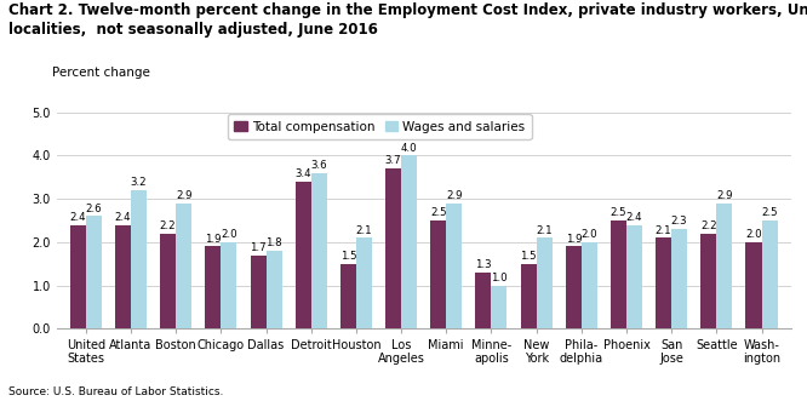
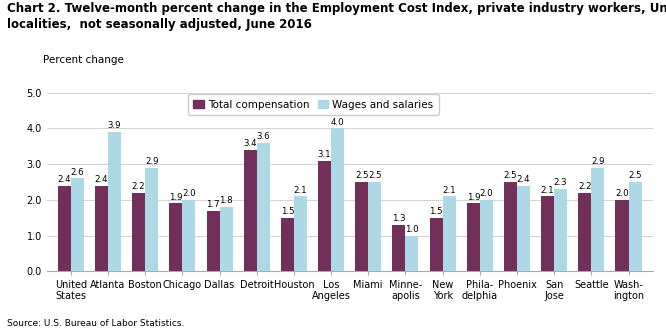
Wages and salaries/Atlanta: 3.2 -> 3.9
Total compensation/Los Angeles: 3.7 -> 3.1
Wages and salaries/Miami: 2.9 -> 2.5
